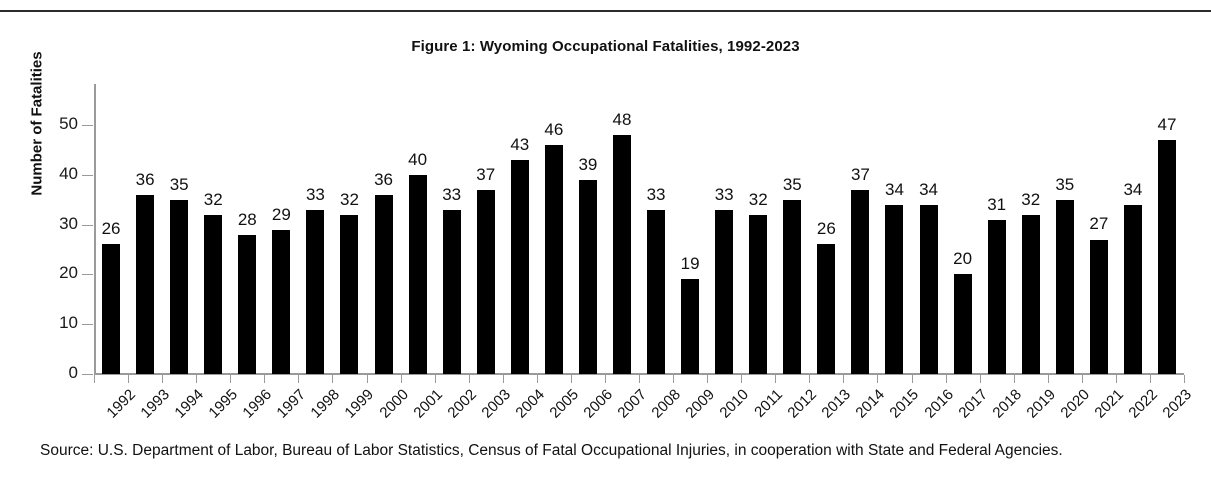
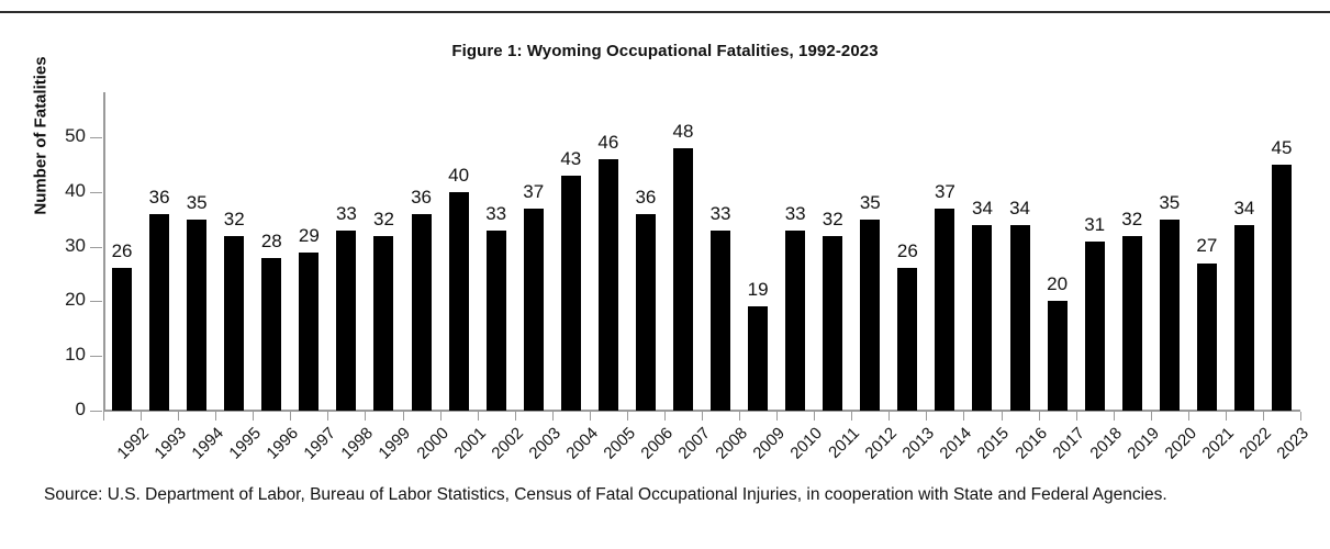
2006: 39 -> 36
2023: 47 -> 45
